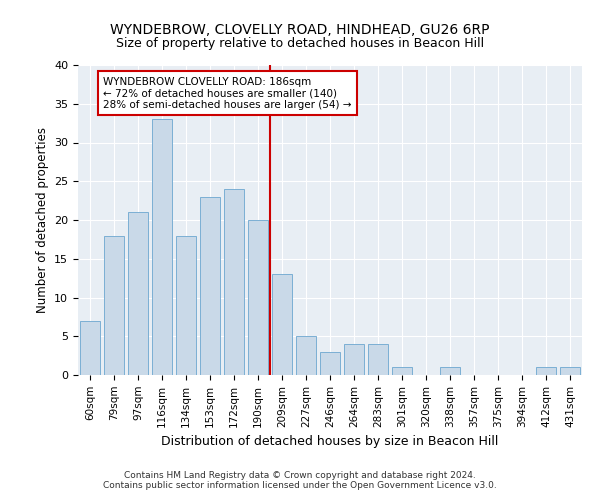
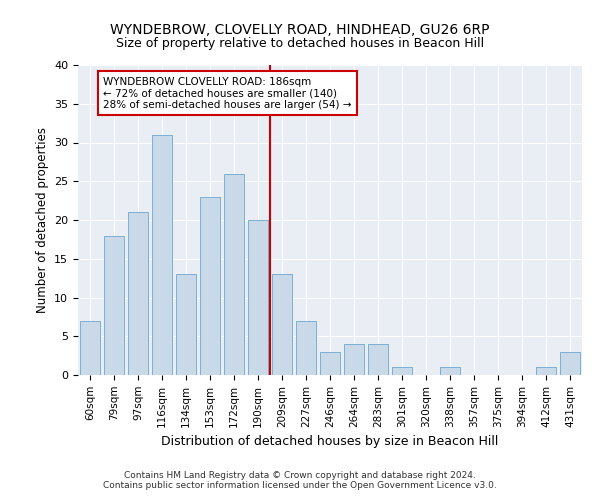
116sqm: 33 -> 31
134sqm: 18 -> 13
172sqm: 24 -> 26
227sqm: 5 -> 7
431sqm: 1 -> 3
